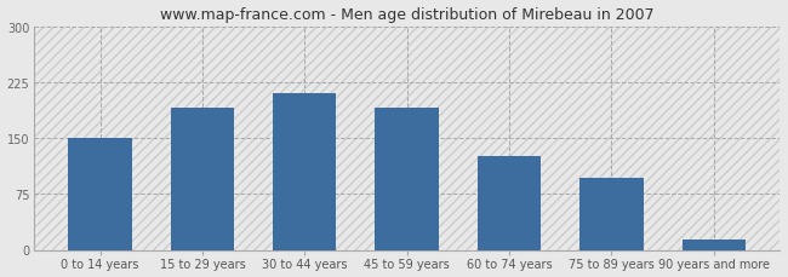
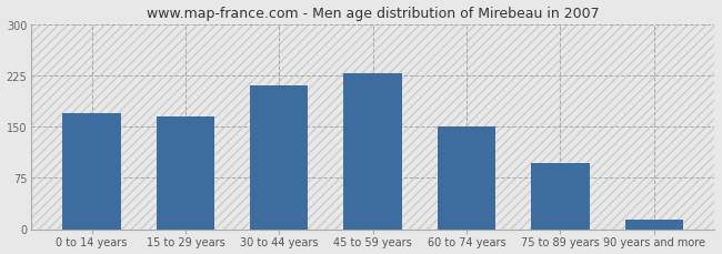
0 to 14 years: 150 -> 170
15 to 29 years: 190 -> 165
45 to 59 years: 190 -> 228
60 to 74 years: 126 -> 150
